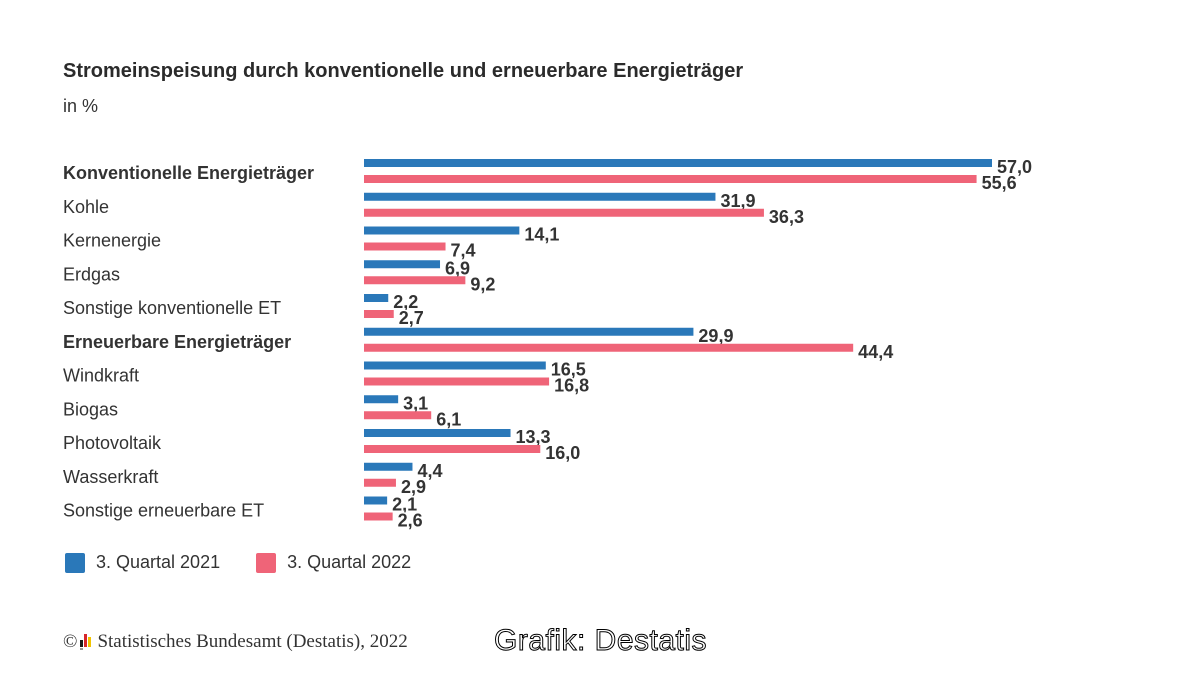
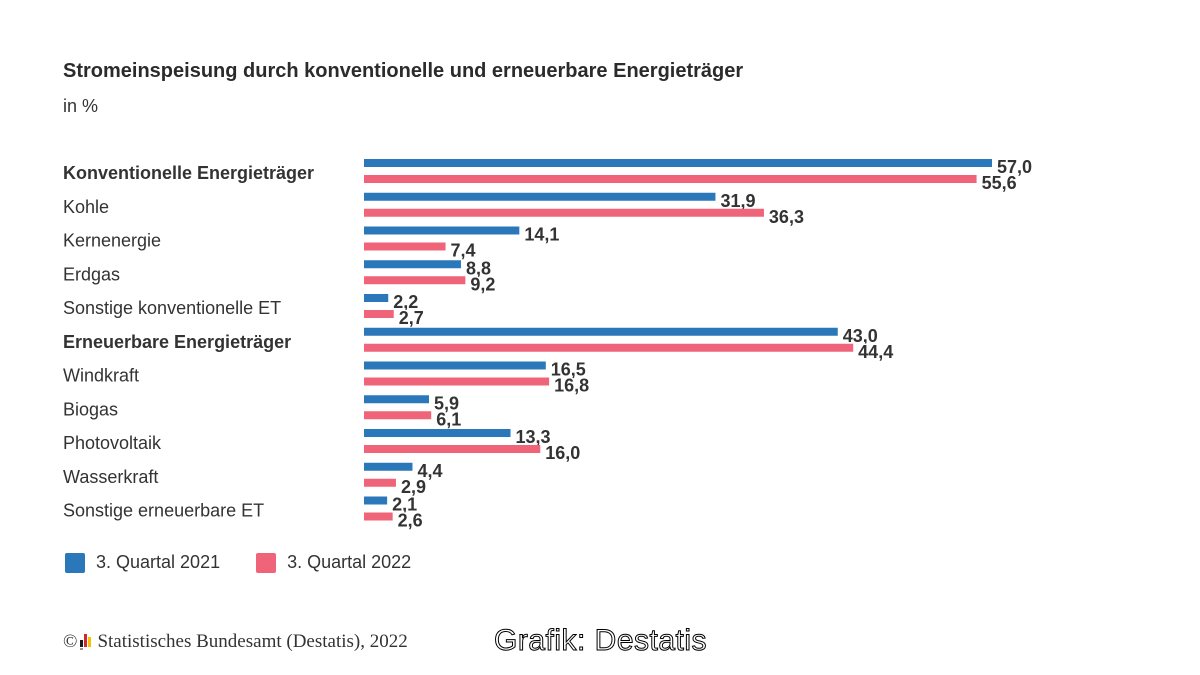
3. Quartal 2021/Erdgas: 6,9 -> 8,8
3. Quartal 2021/Erneuerbare Energieträger: 29,9 -> 43,0
3. Quartal 2021/Biogas: 3,1 -> 5,9
